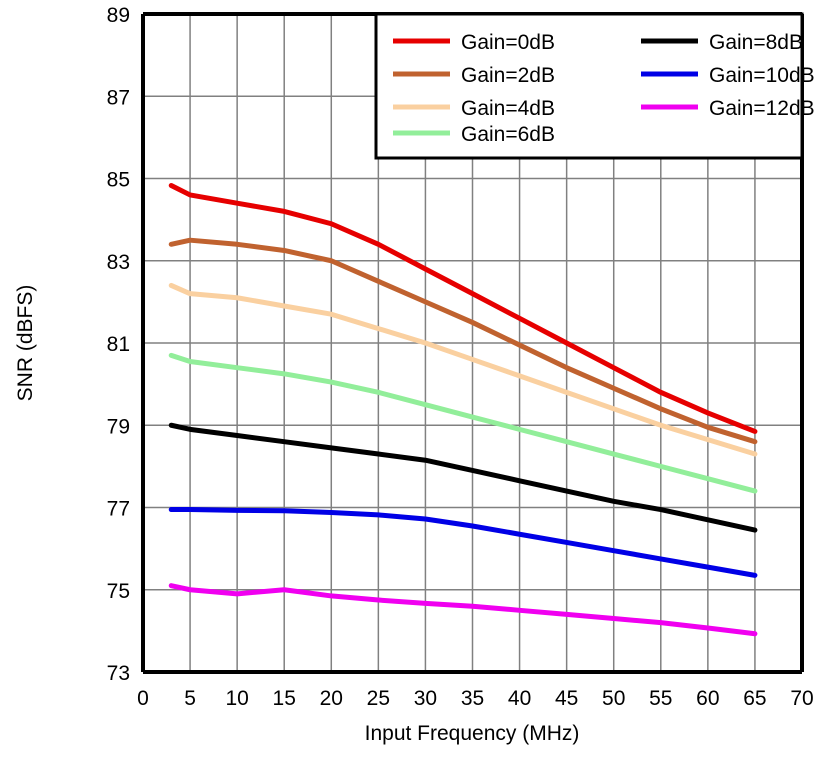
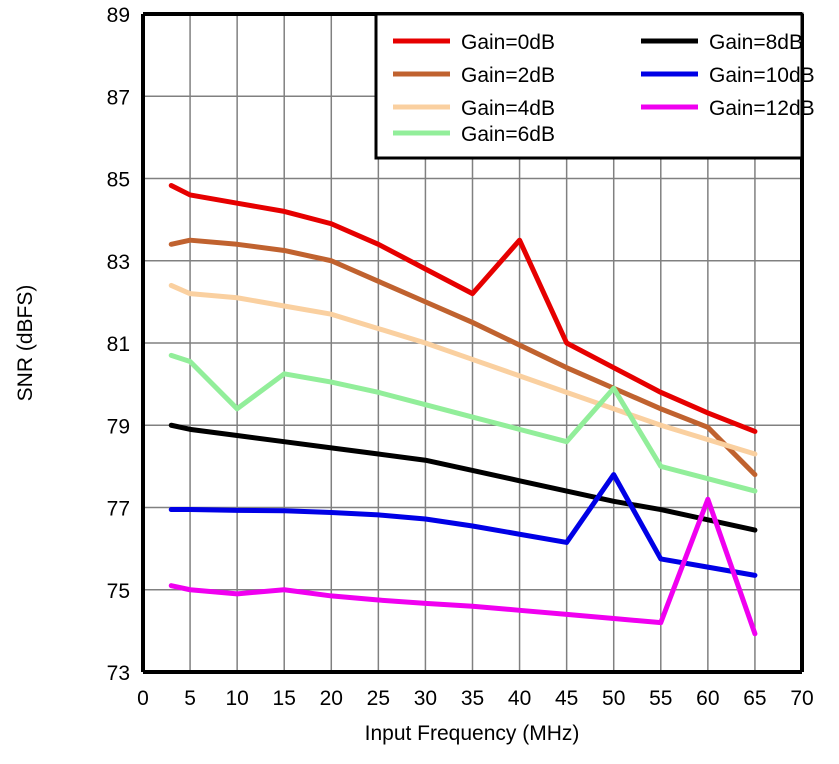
Gain=6dB/10: 80.4 -> 79.4
Gain=0dB/40: 81.6 -> 83.5
Gain=6dB/50: 78.3 -> 79.9
Gain=10dB/50: 76.0 -> 77.8
Gain=12dB/60: 74.1 -> 77.2
Gain=2dB/65: 78.6 -> 77.8
